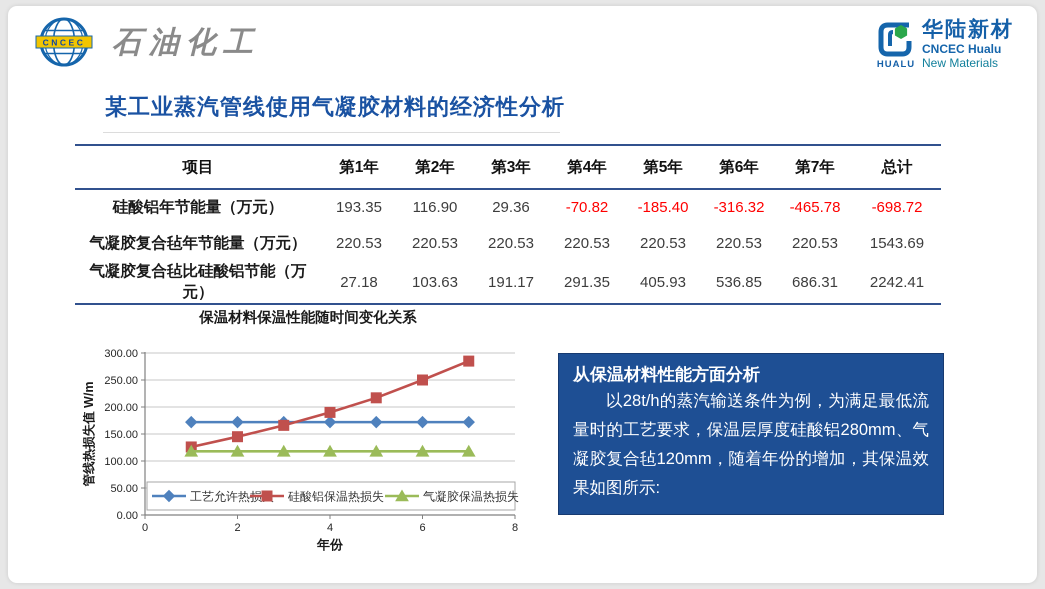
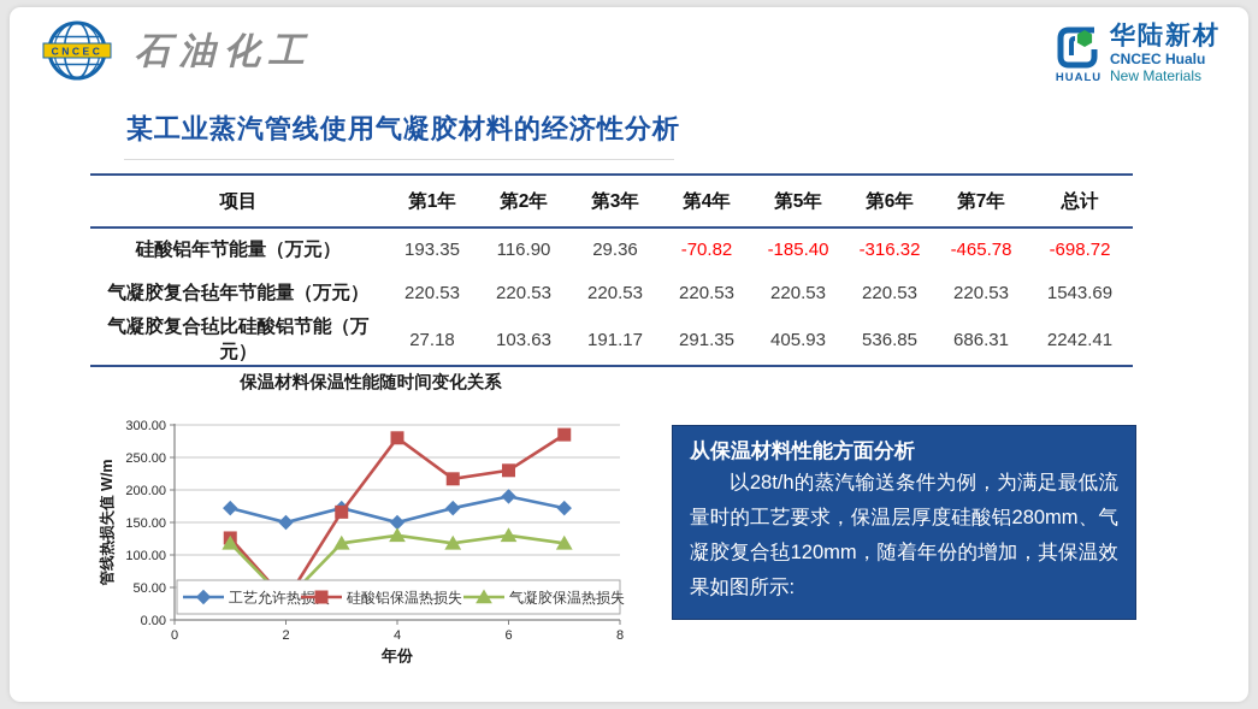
工艺允许热损失/2: 170 -> 150
硅酸铝保温热损失/2: 140 -> 30
气凝胶保温热损失/2: 120 -> 30
工艺允许热损失/4: 170 -> 150
硅酸铝保温热损失/4: 190 -> 280
气凝胶保温热损失/4: 120 -> 130
工艺允许热损失/6: 170 -> 190
硅酸铝保温热损失/6: 250 -> 230
气凝胶保温热损失/6: 120 -> 130
